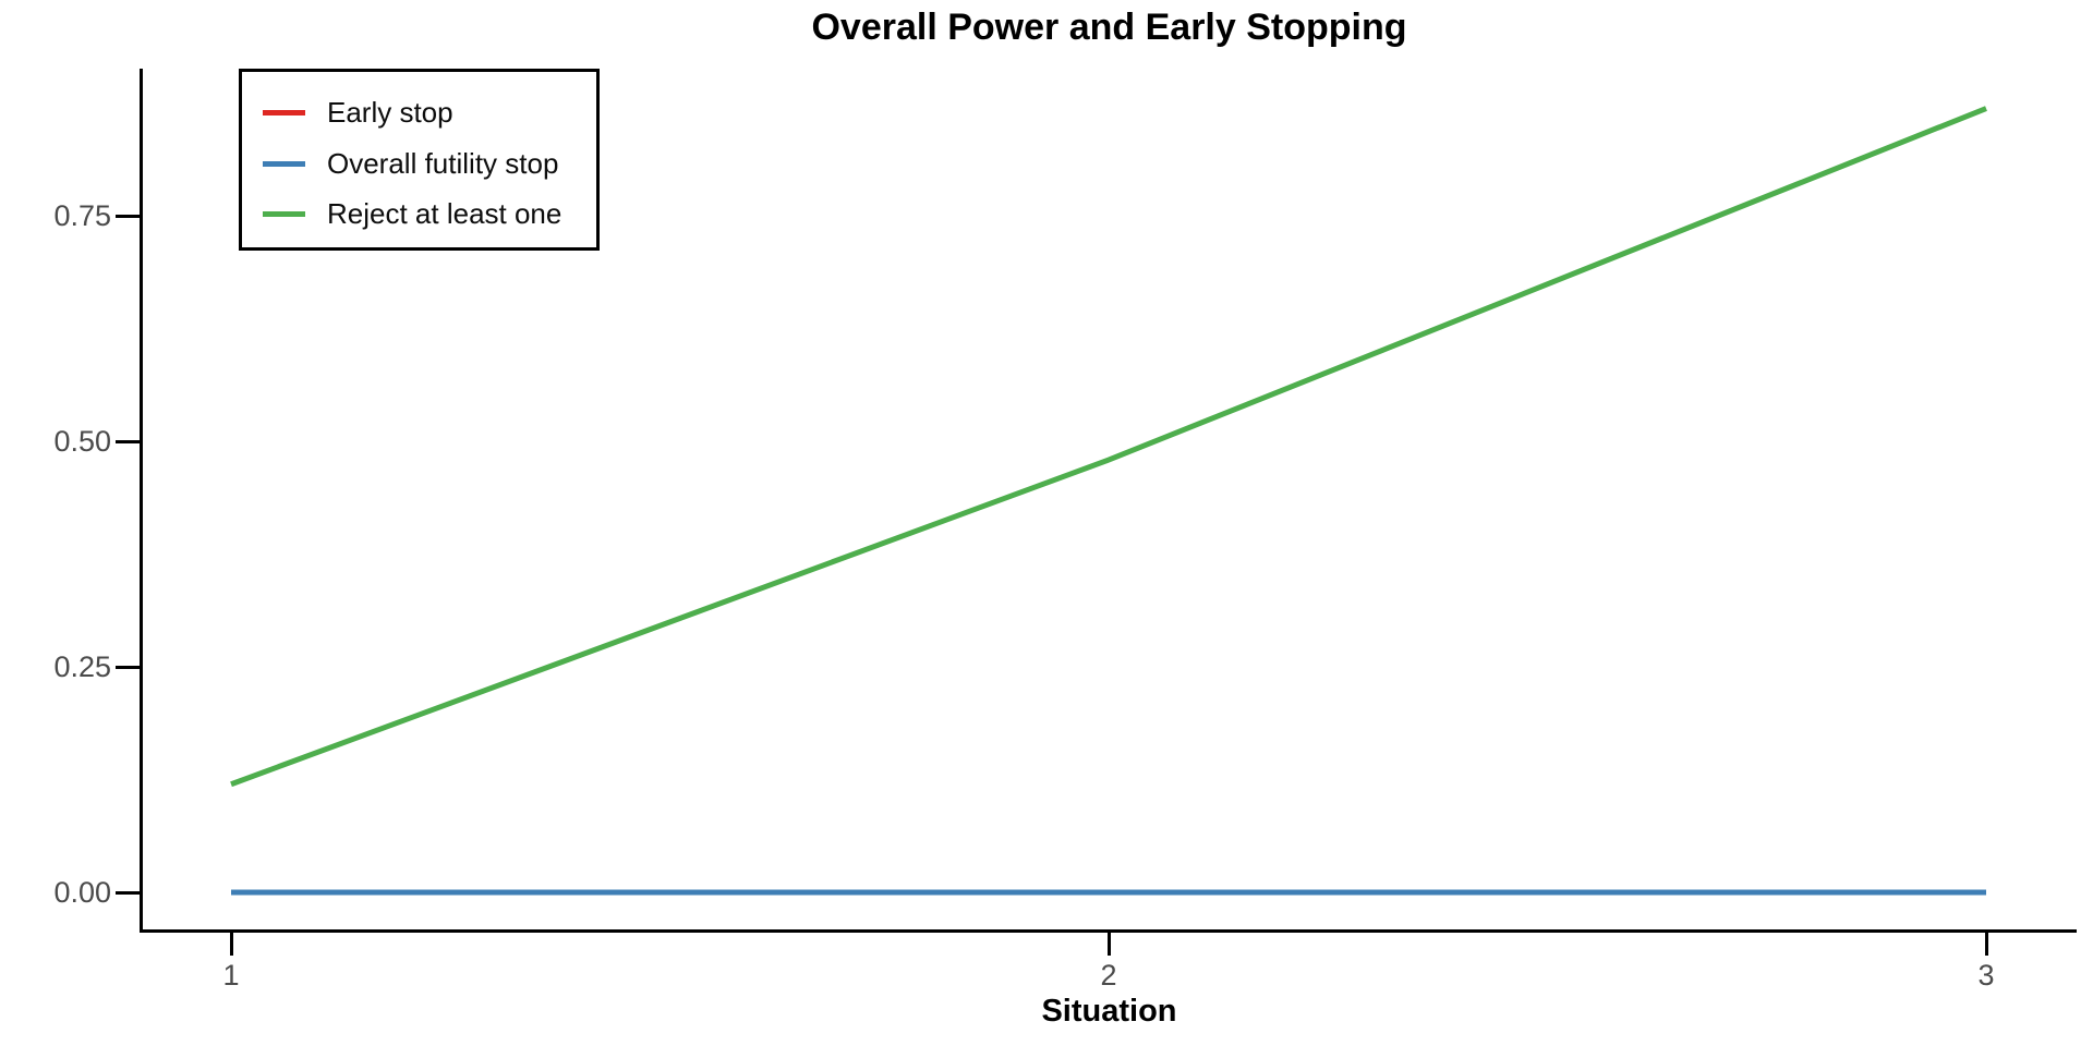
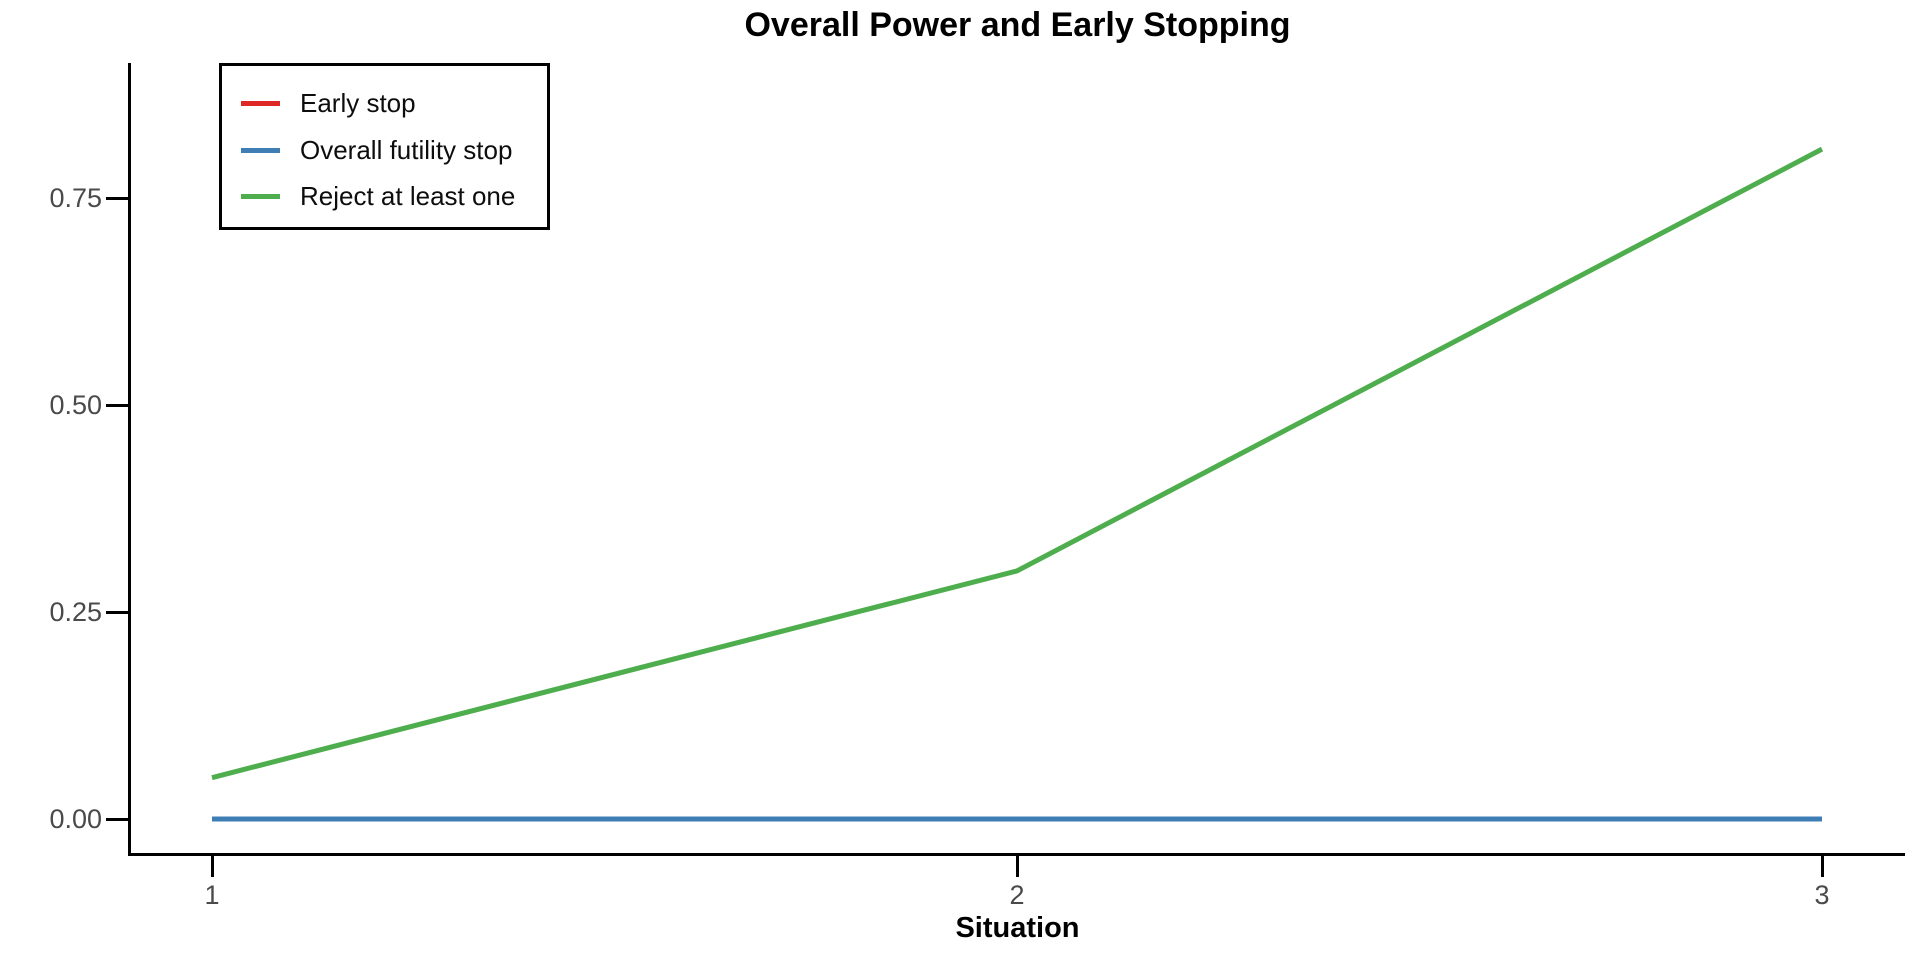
Reject at least one/1: 0.12 -> 0.05
Reject at least one/2: 0.48 -> 0.30
Reject at least one/3: 0.87 -> 0.81
